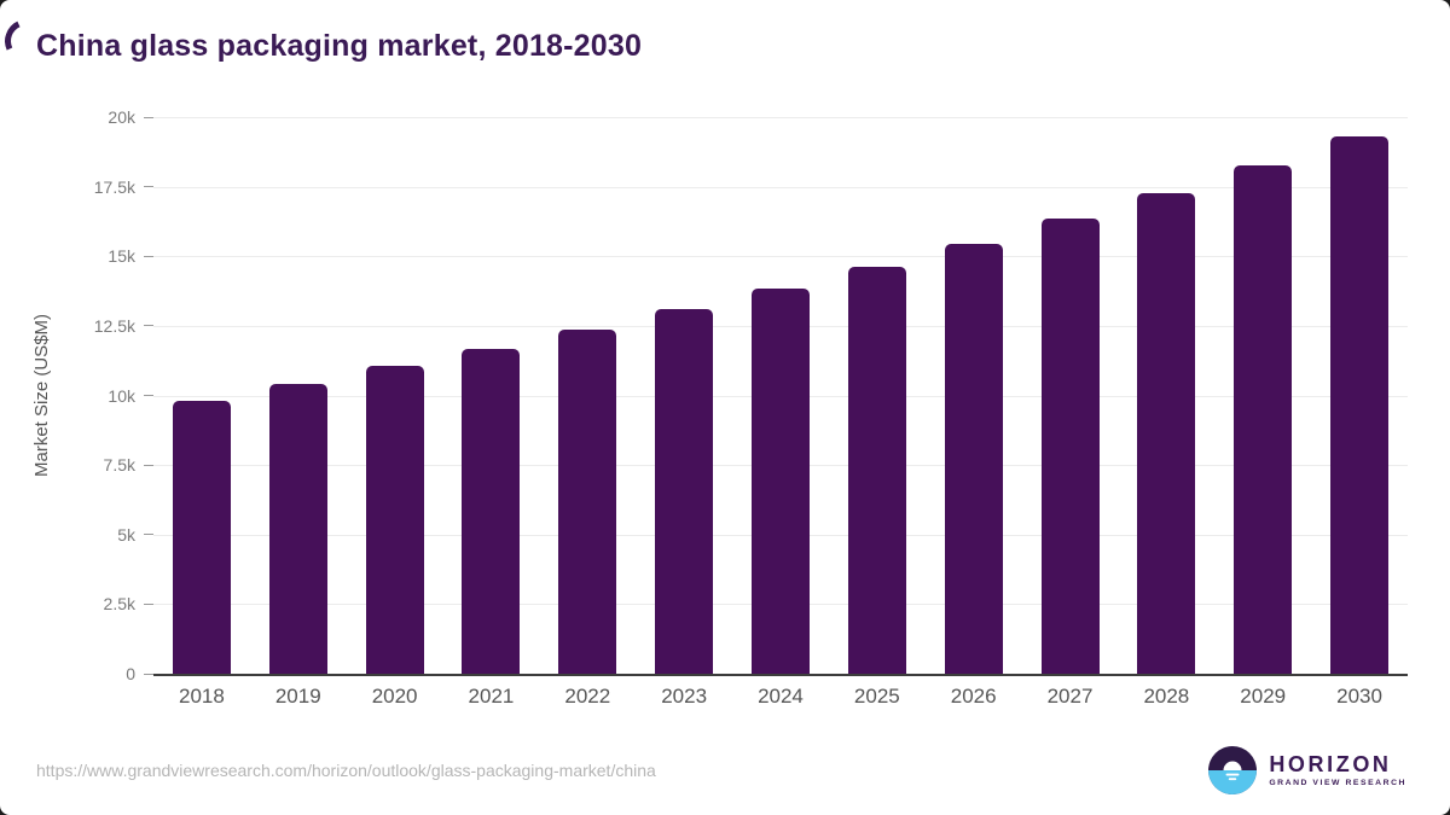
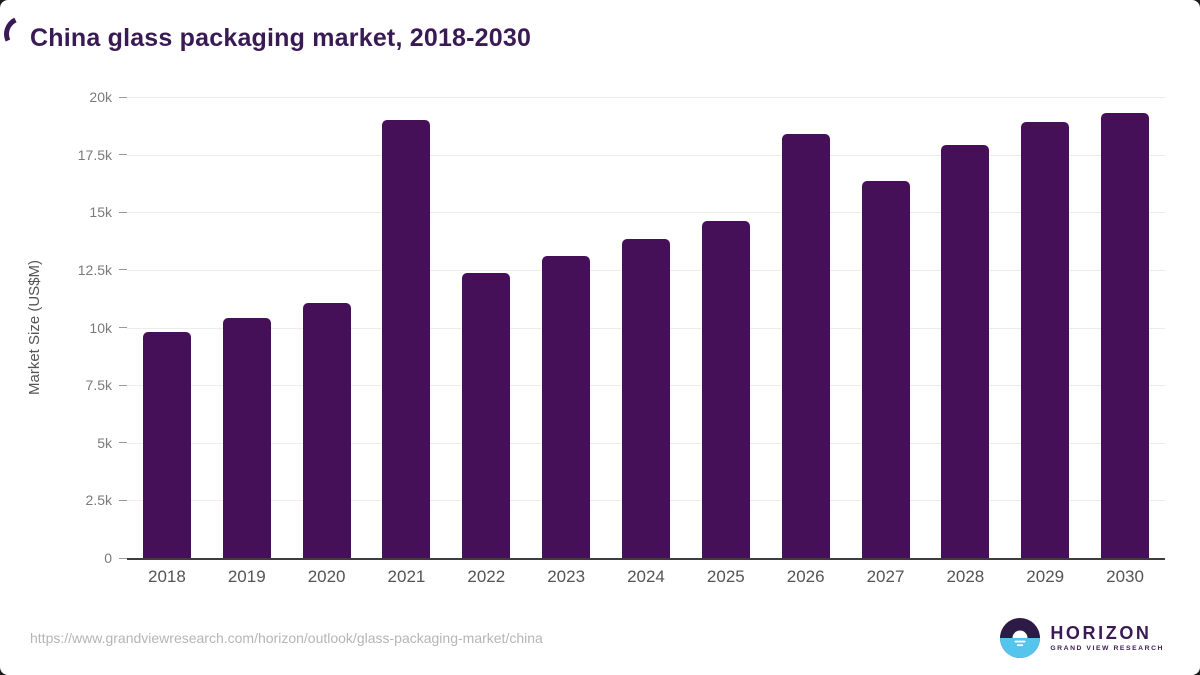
2021: 11.6k -> 19.0k
2026: 15.4k -> 18.4k
2028: 17.2k -> 17.9k
2029: 18.2k -> 18.9k
